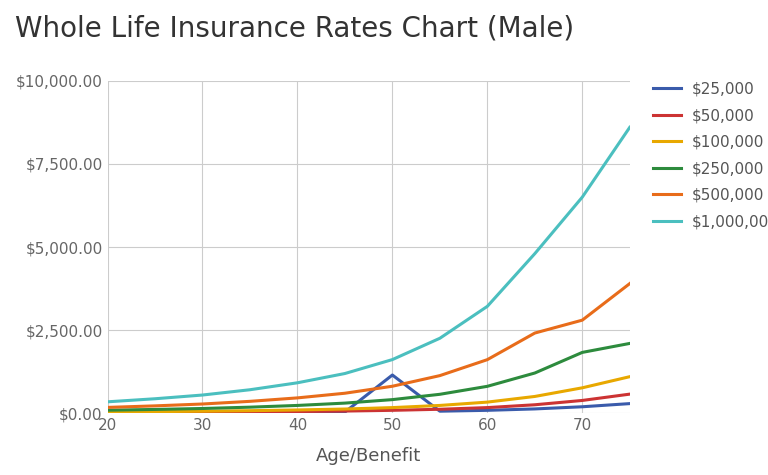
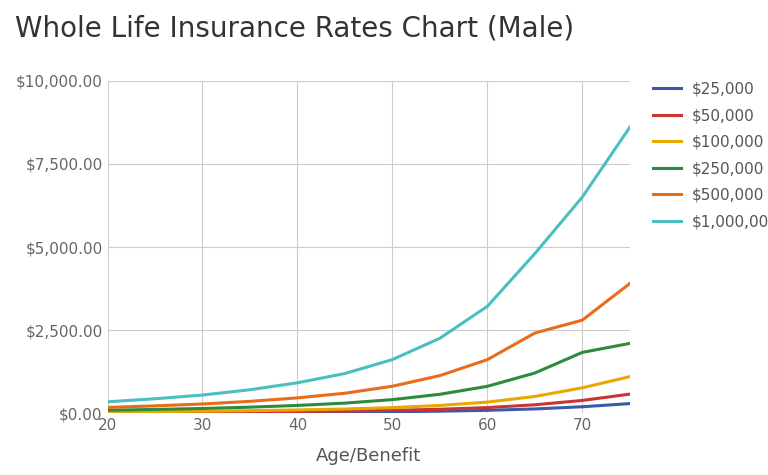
$25,000/50: $1,150 -> $50
